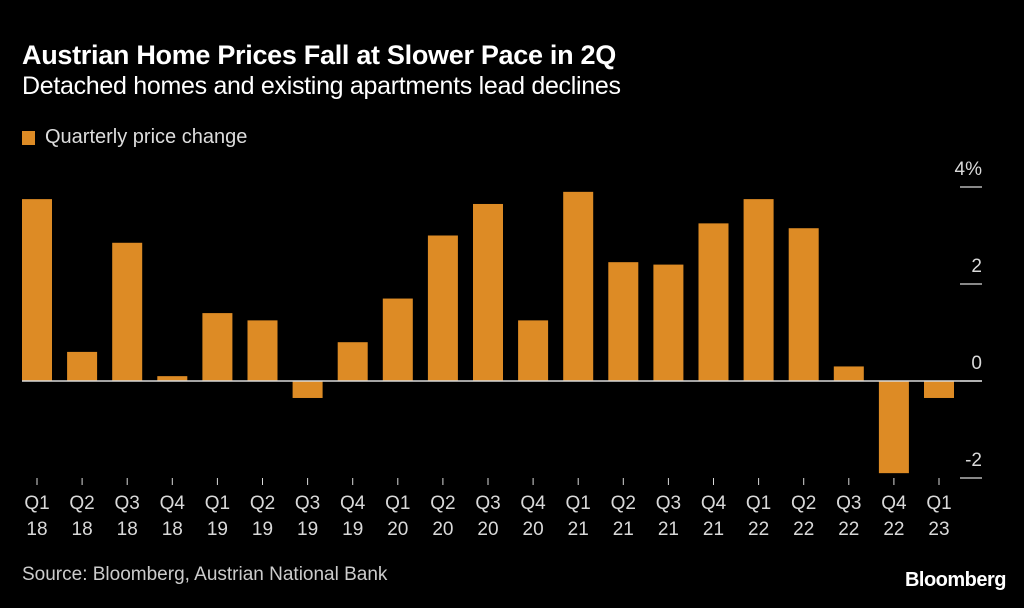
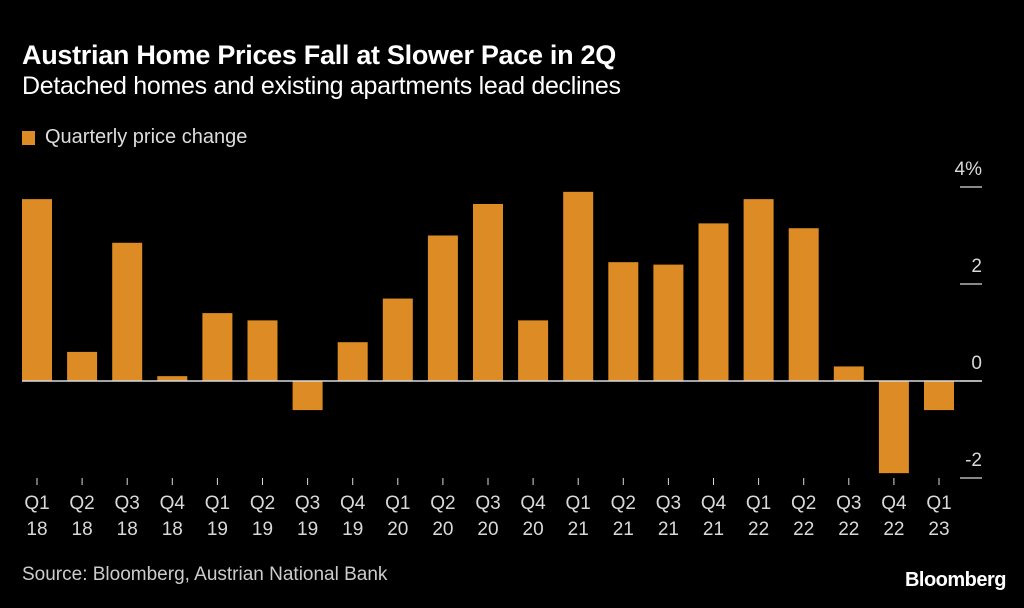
Q3 19: -0.3% -> -0.6%
Q1 23: -0.3% -> -0.6%
